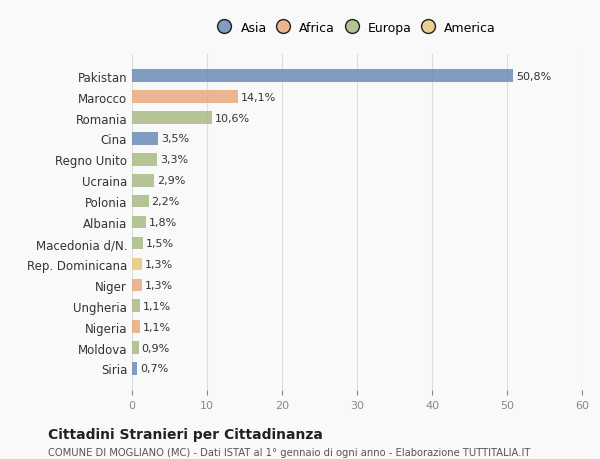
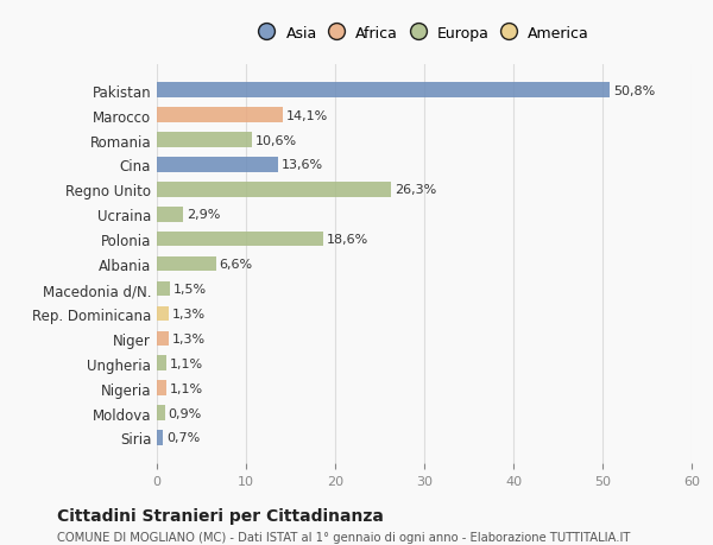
Cina: 3,5% -> 13,6%
Regno Unito: 3,3% -> 26,3%
Polonia: 2,2% -> 18,6%
Albania: 1,8% -> 6,6%
